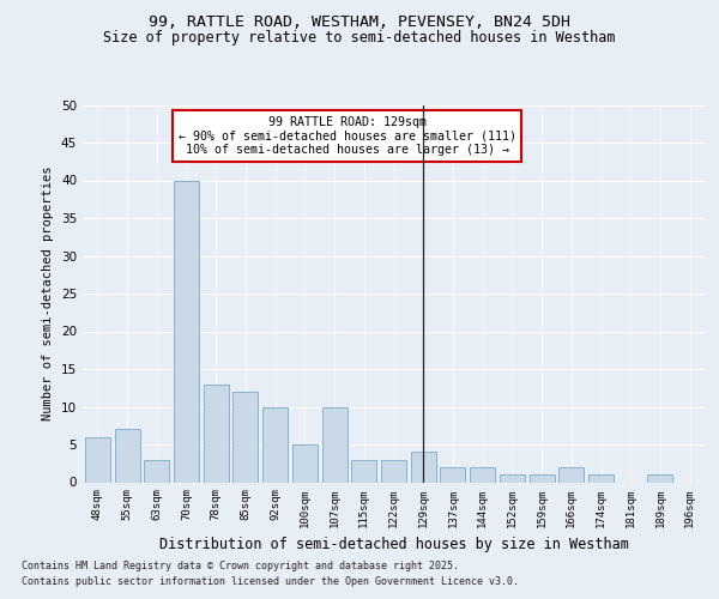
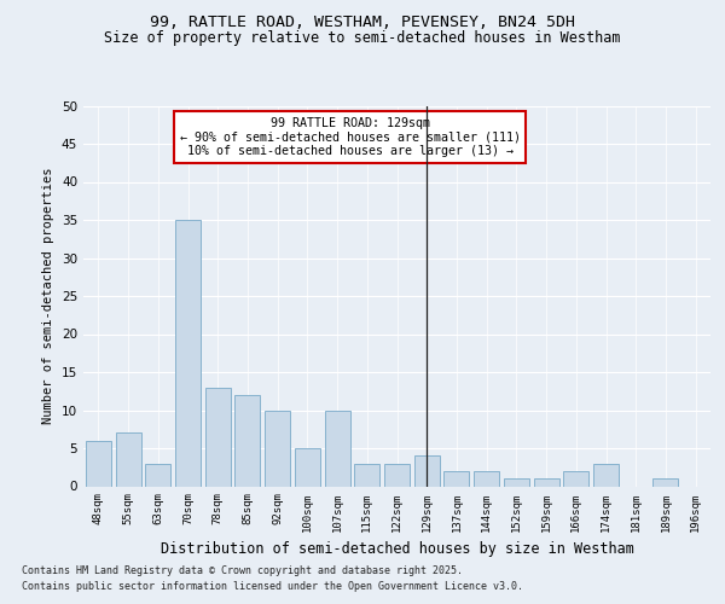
70sqm: 40 -> 35
174sqm: 1 -> 3
